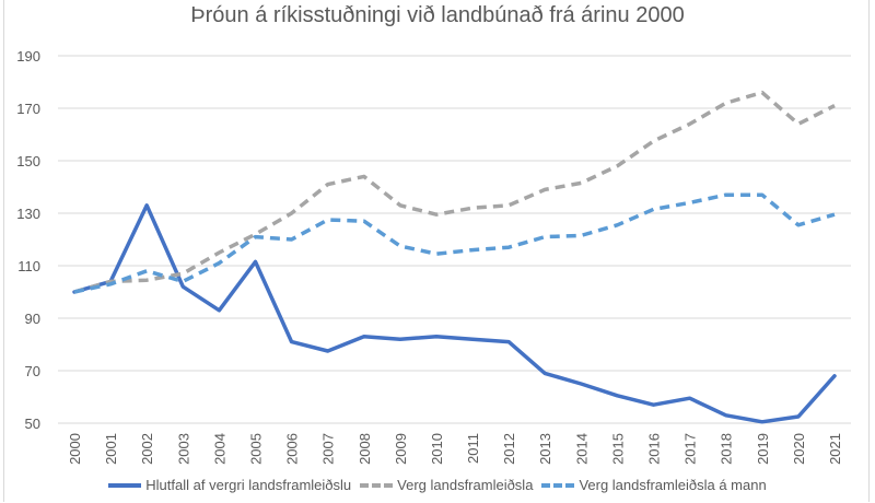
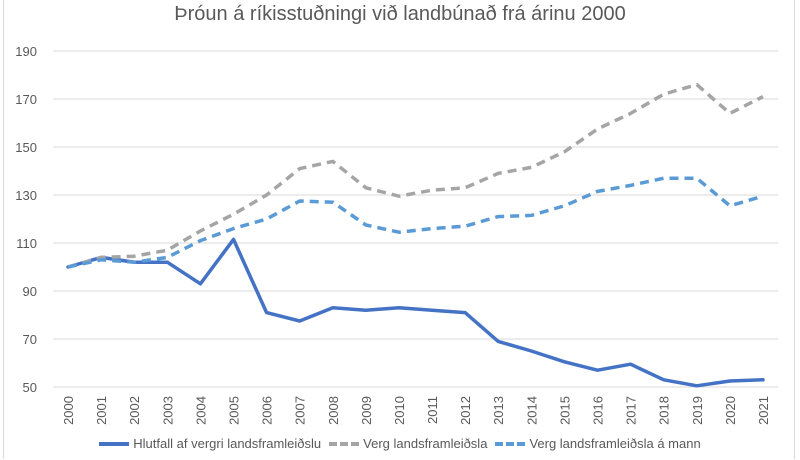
Hlutfall af vergri landsframleiðslu/2002: 133 -> 102
Verg landsframleiðsla á mann/2002: 108 -> 102
Verg landsframleiðsla á mann/2005: 121 -> 116
Hlutfall af vergri landsframleiðslu/2021: 68 -> 53
